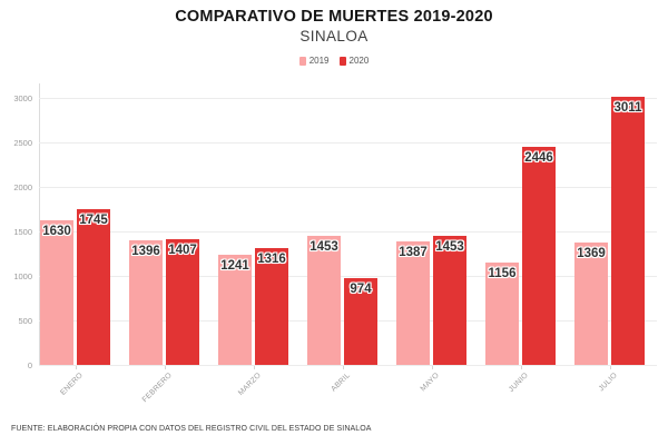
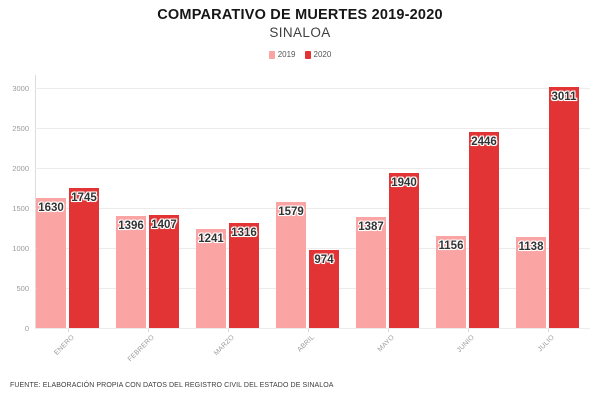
2019/ABRIL: 1453 -> 1579
2020/MAYO: 1453 -> 1940
2019/JULIO: 1369 -> 1138
